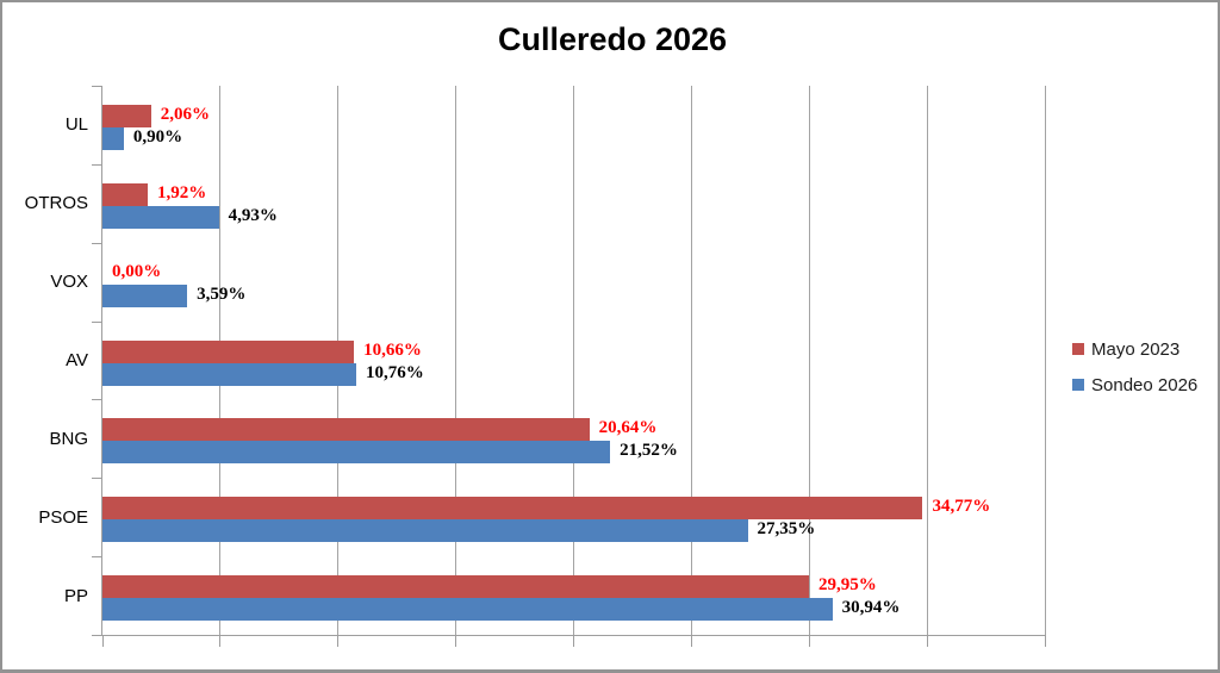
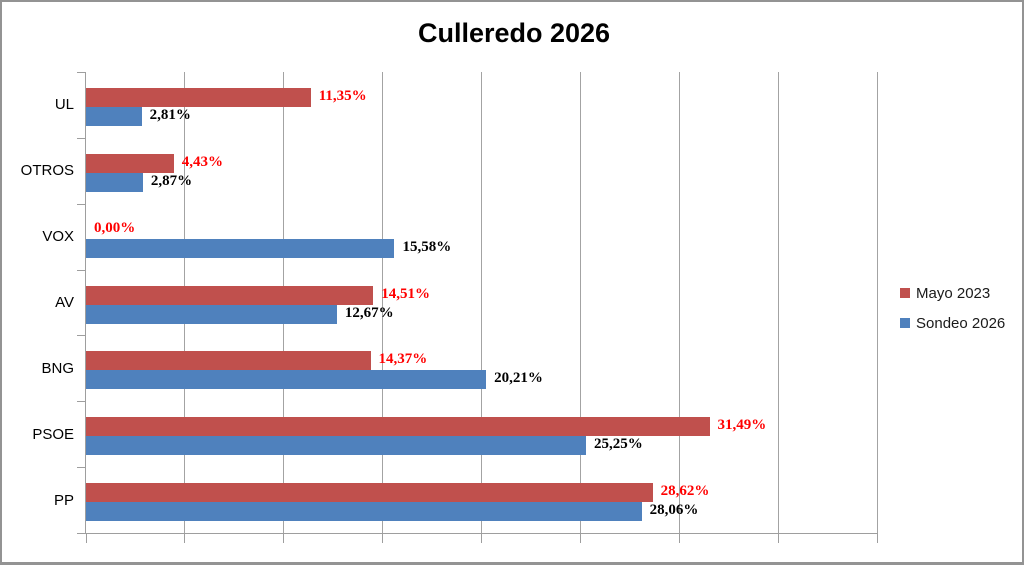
Mayo 2023/UL: 2,06% -> 11,35%
Sondeo 2026/UL: 0,90% -> 2,81%
Mayo 2023/OTROS: 1,92% -> 4,43%
Sondeo 2026/OTROS: 4,93% -> 2,87%
Sondeo 2026/VOX: 3,59% -> 15,58%
Mayo 2023/AV: 10,66% -> 14,51%
Sondeo 2026/AV: 10,76% -> 12,67%
Mayo 2023/BNG: 20,64% -> 14,37%
Sondeo 2026/BNG: 21,52% -> 20,21%
Mayo 2023/PSOE: 34,77% -> 31,49%
Sondeo 2026/PSOE: 27,35% -> 25,25%
Mayo 2023/PP: 29,95% -> 28,62%
Sondeo 2026/PP: 30,94% -> 28,06%
